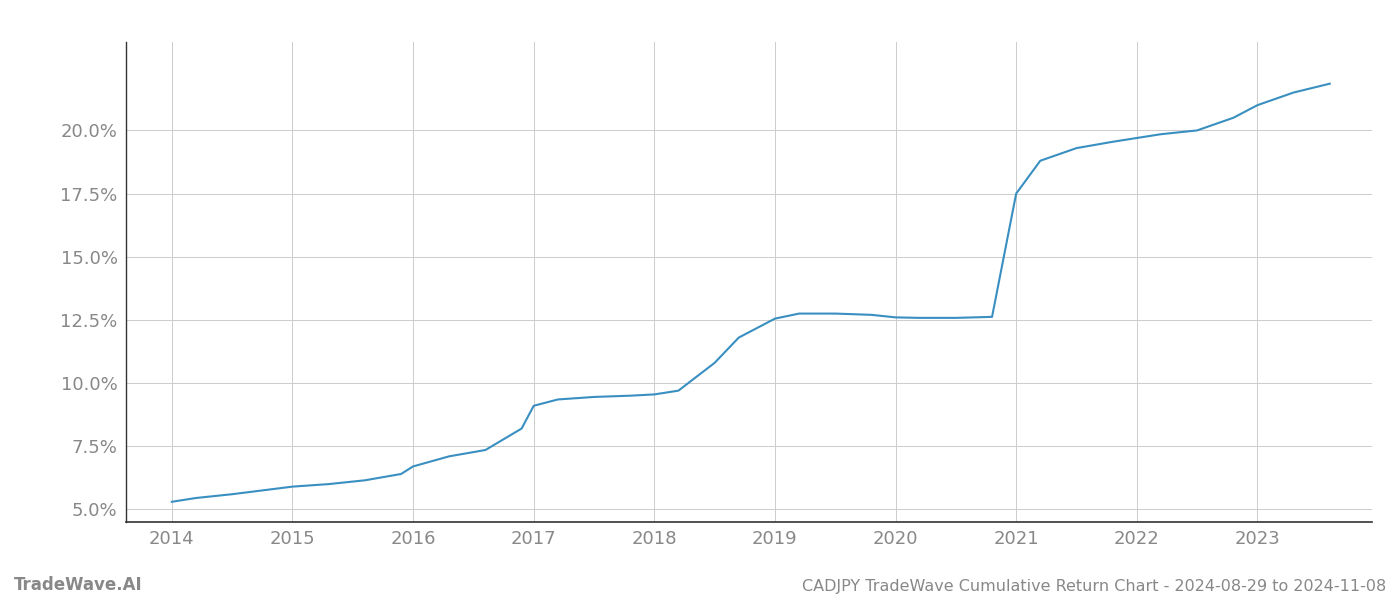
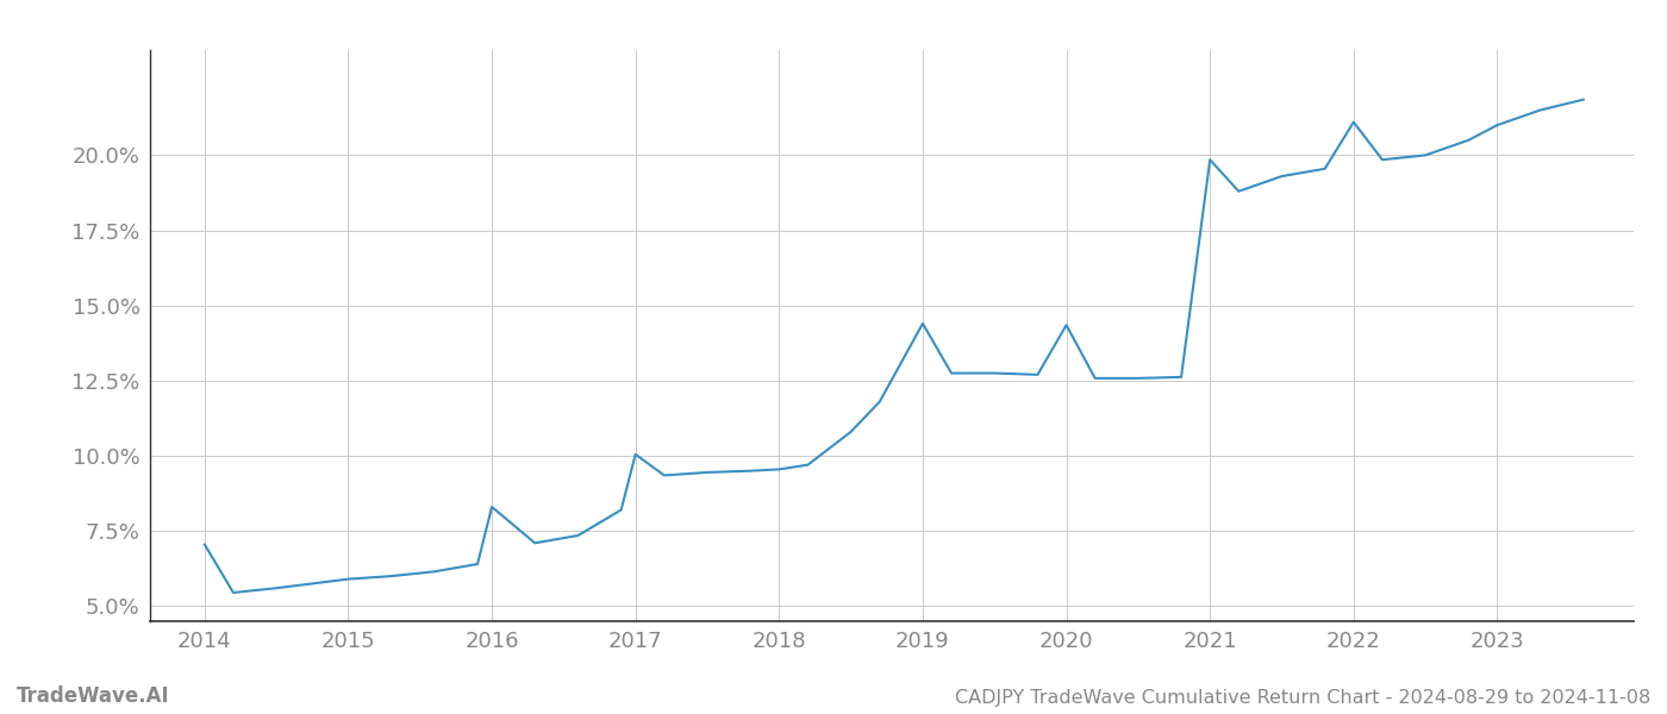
2014: 5.30% -> 7.05%
2016: 6.70% -> 8.30%
2017: 9.10% -> 10.05%
2019: 12.55% -> 14.40%
2020: 12.60% -> 14.35%
2021: 17.50% -> 19.85%
2022: 19.70% -> 21.10%
